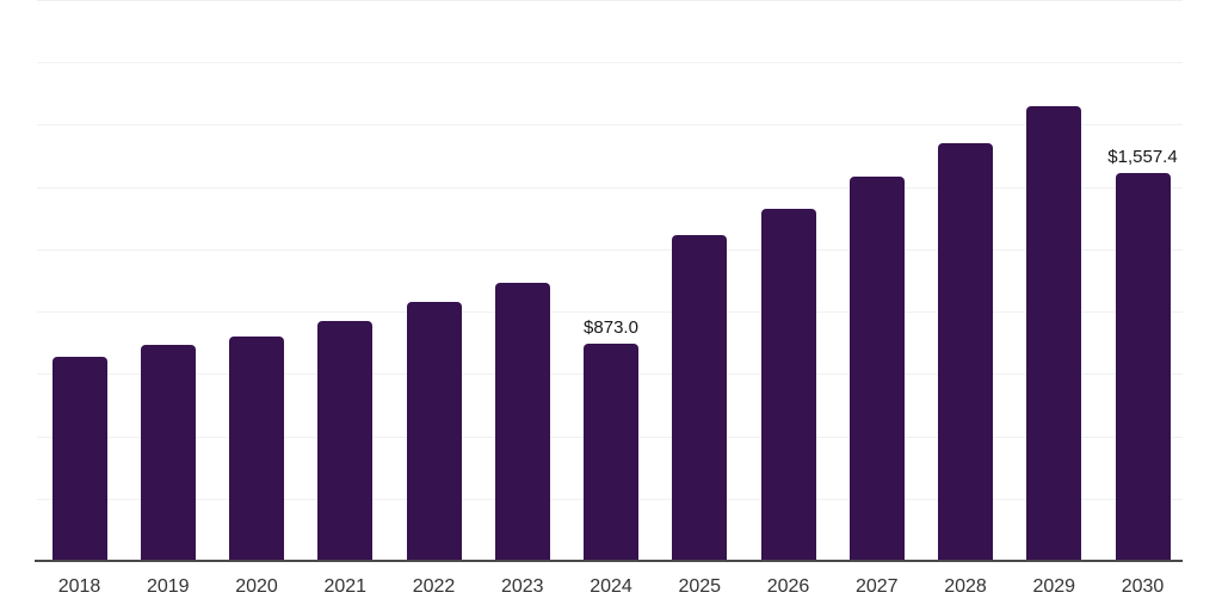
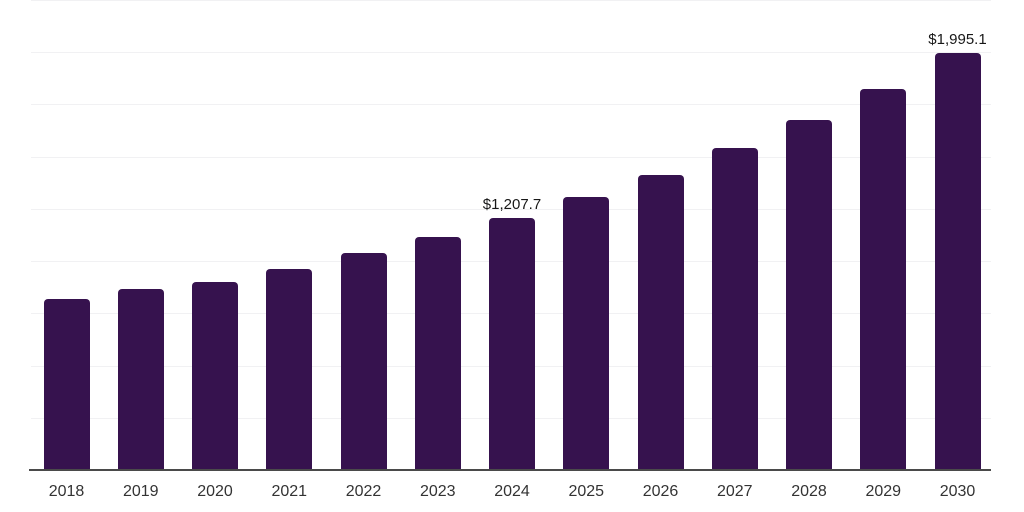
2024: $873.0 -> $1,207.7
2030: $1,557.4 -> $1,995.1
